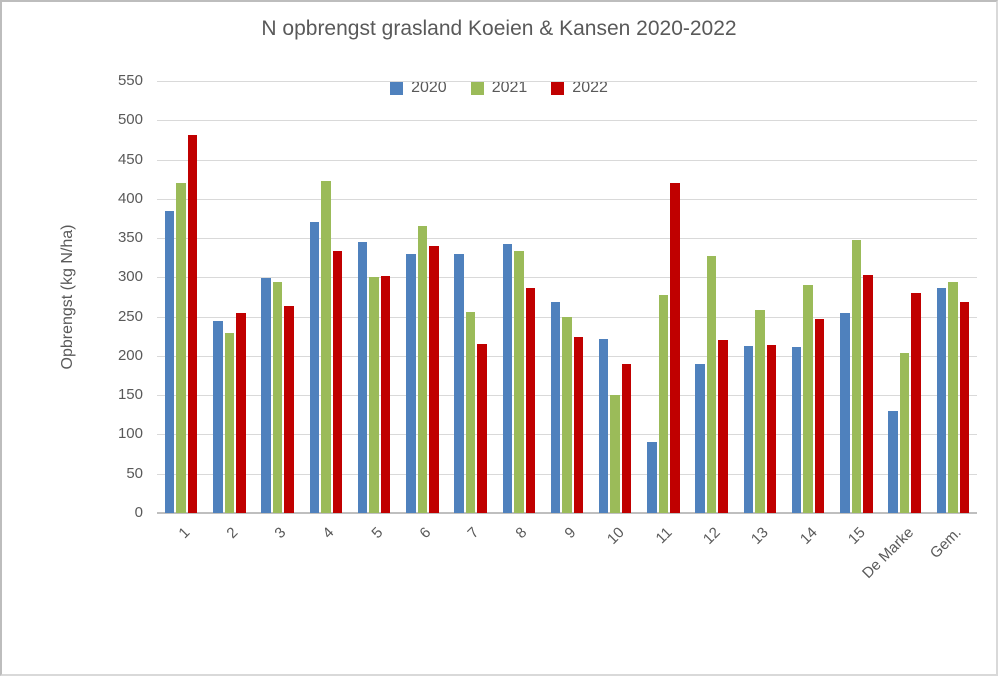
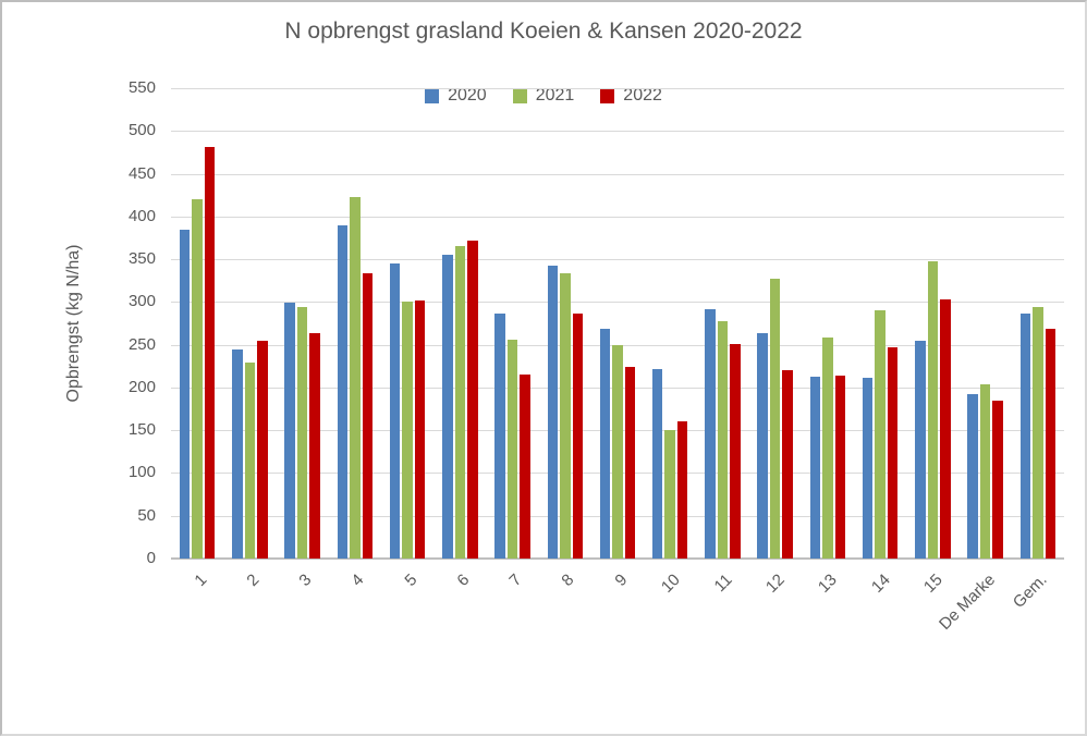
2020/4: 370 -> 390
2020/6: 330 -> 360
2022/6: 340 -> 370
2020/7: 330 -> 290
2022/10: 190 -> 160
2020/11: 90 -> 290
2022/11: 420 -> 250
2020/12: 190 -> 260
2020/De Marke: 130 -> 190
2022/De Marke: 280 -> 180
